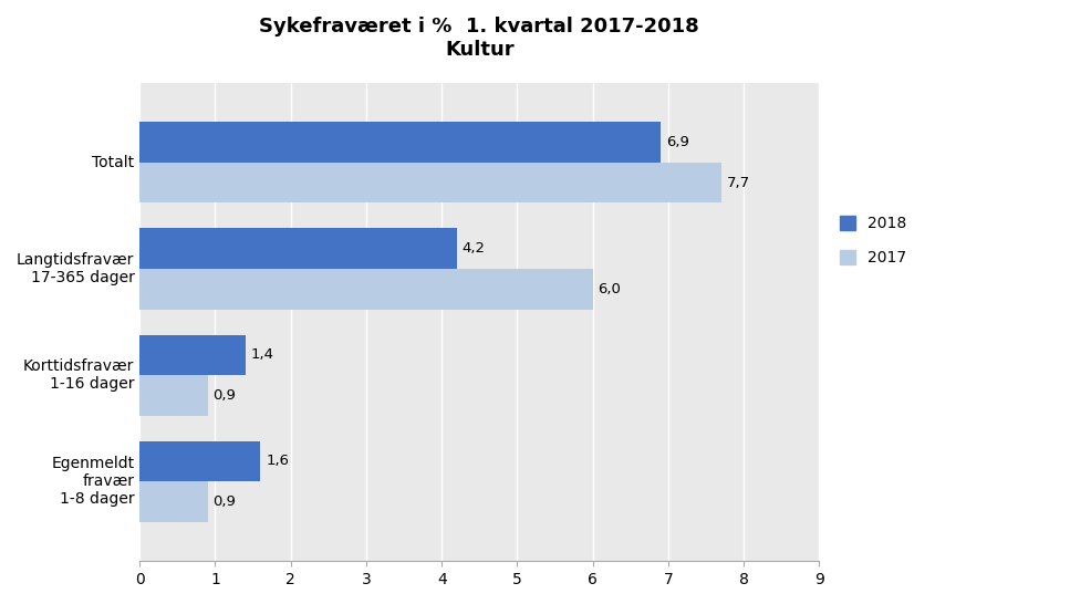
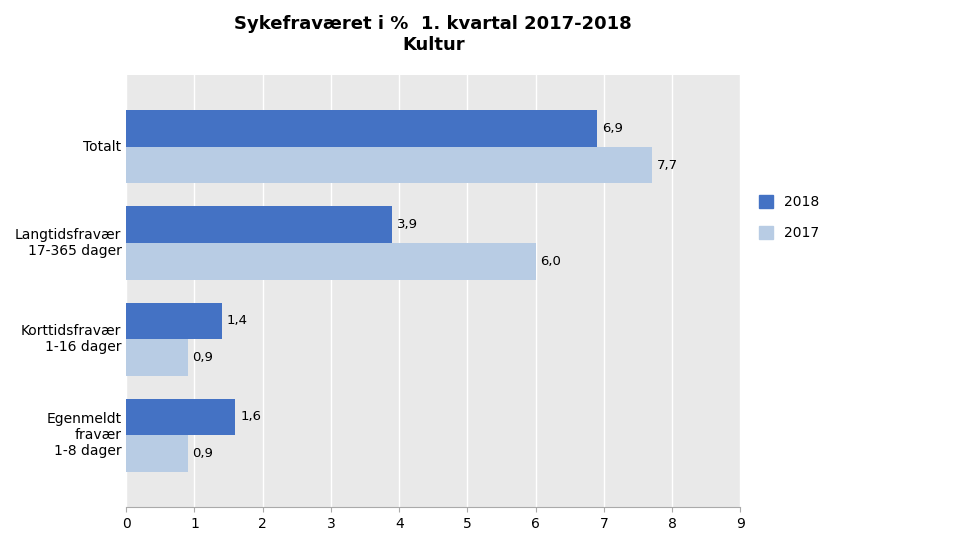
2018/Langtidsfravær 17-365 dager: 4,2 -> 3,9
